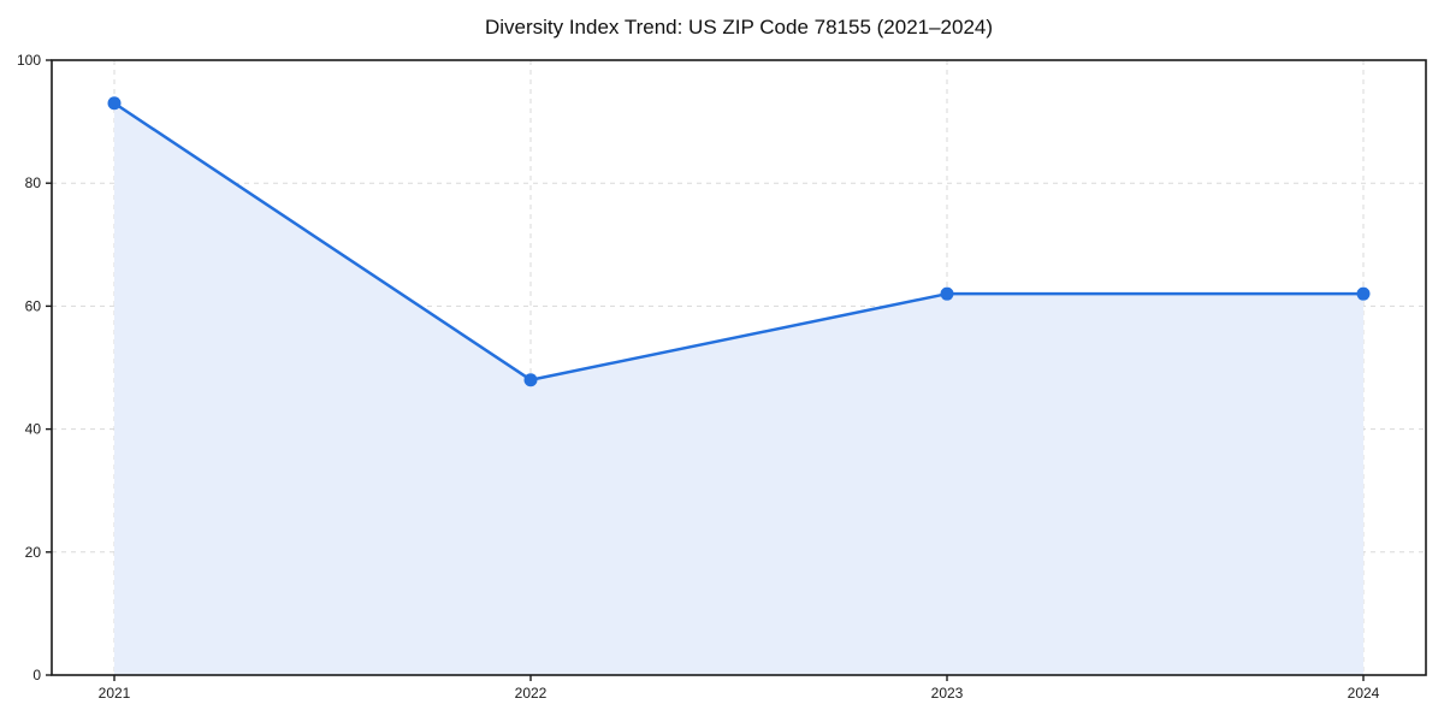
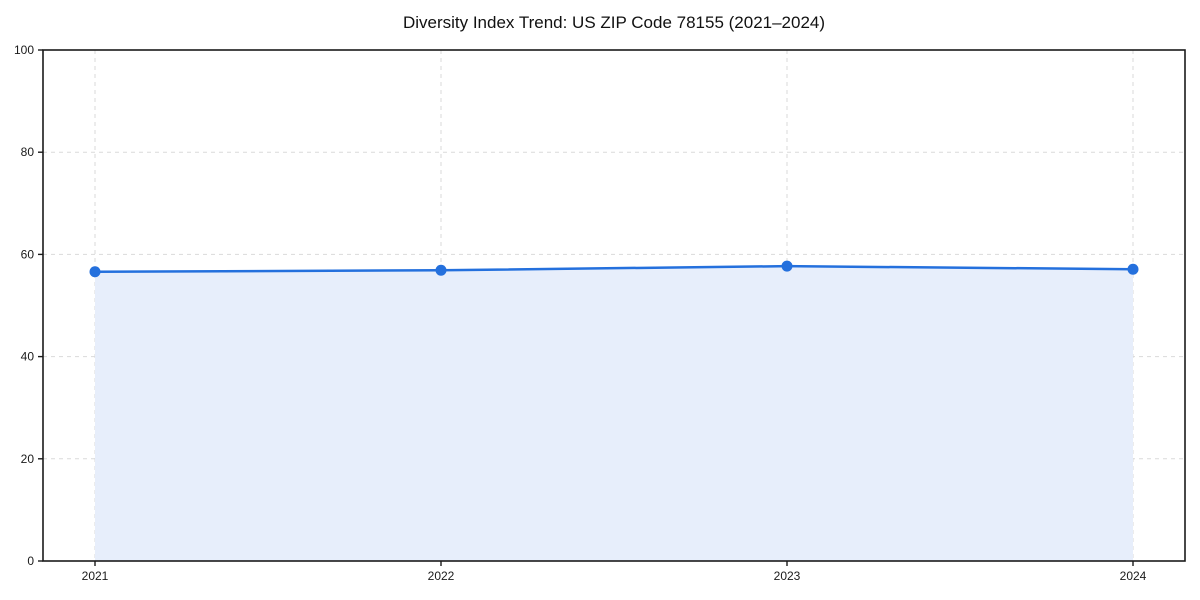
2021: 93 -> 57
2022: 48 -> 57
2023: 62 -> 58
2024: 62 -> 57
